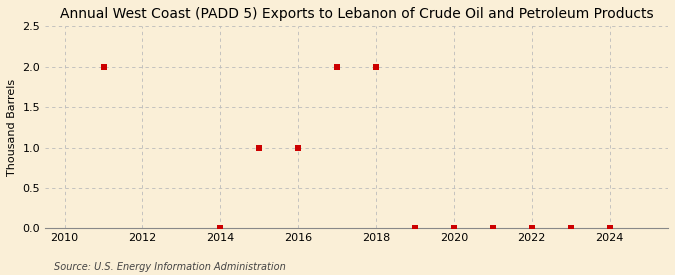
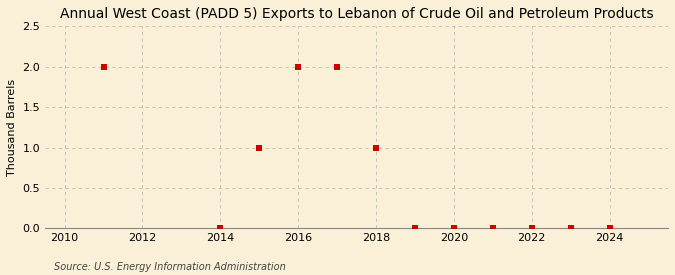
2016: 1 -> 2
2018: 2 -> 1
